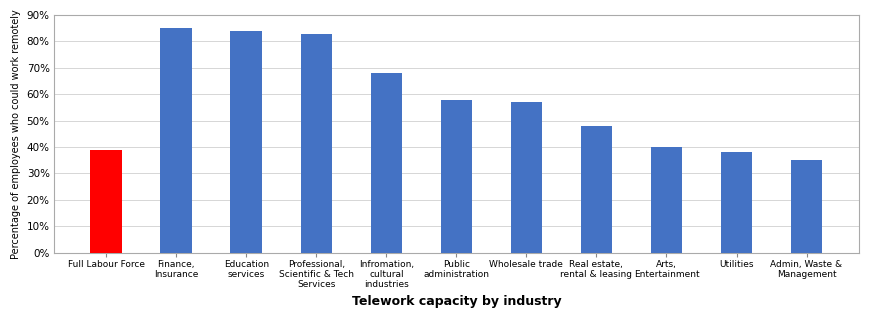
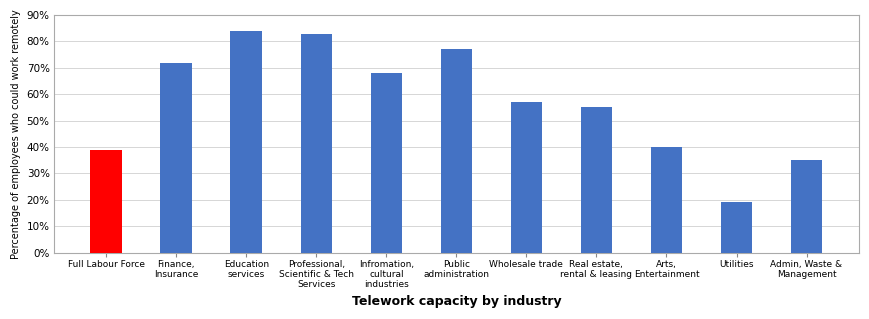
Finance, Insurance: 85% -> 72%
Public administration: 58% -> 77%
Real estate, rental & leasing: 48% -> 55%
Utilities: 38% -> 19%
